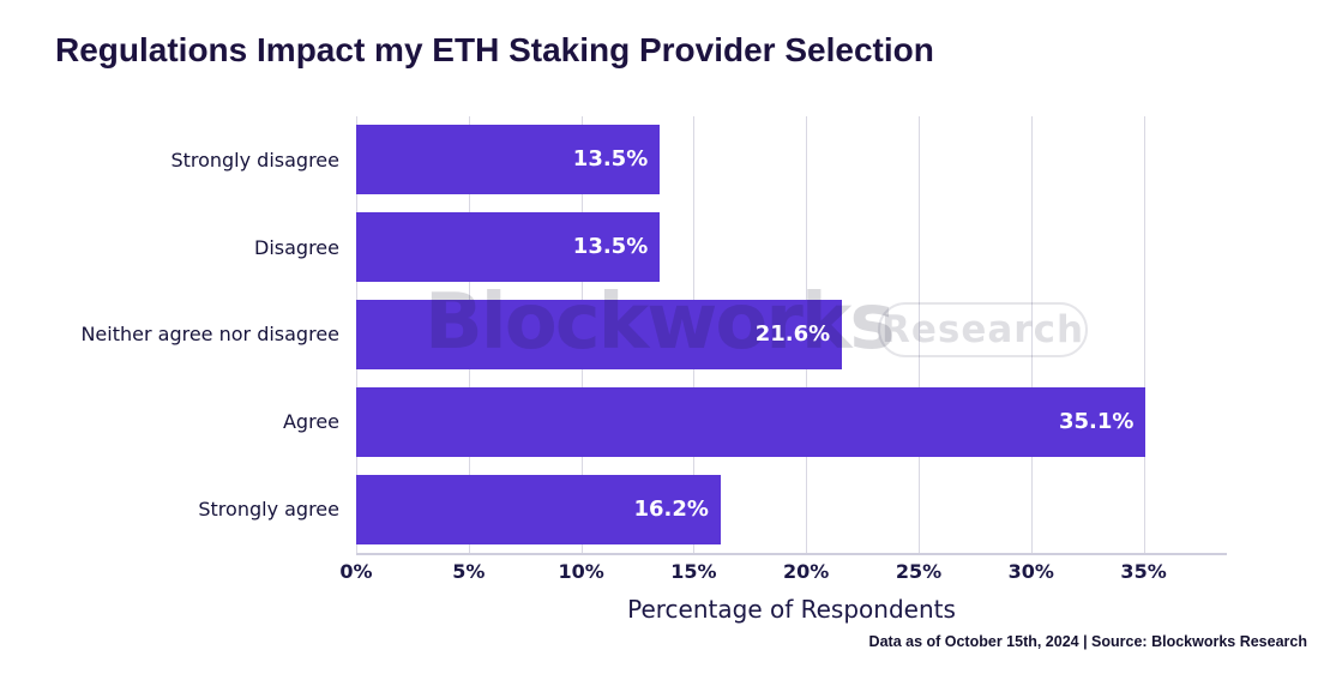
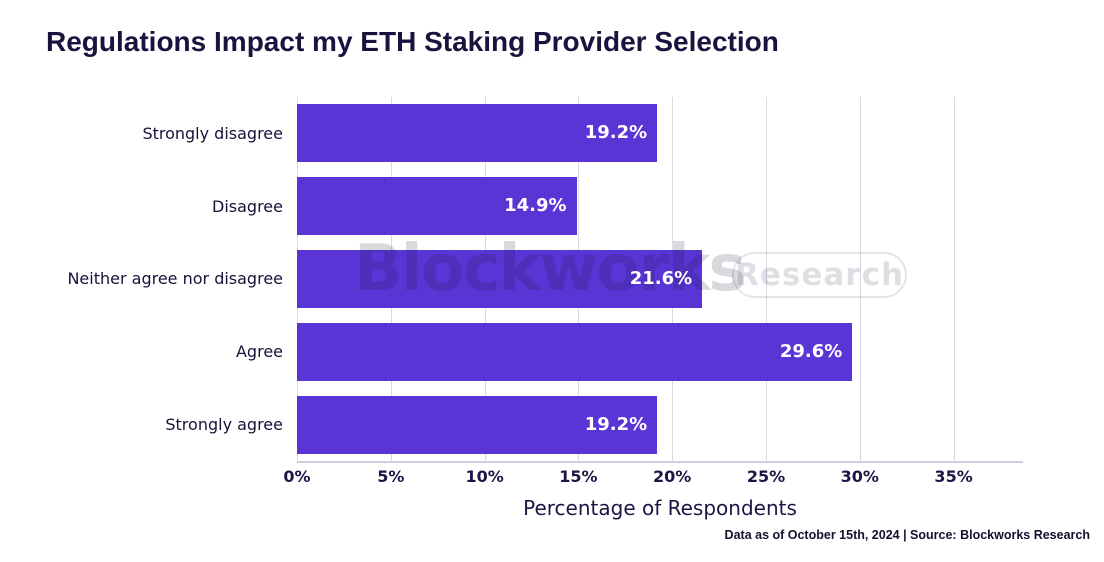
Strongly disagree: 13.5% -> 19.2%
Disagree: 13.5% -> 14.9%
Agree: 35.1% -> 29.6%
Strongly agree: 16.2% -> 19.2%
